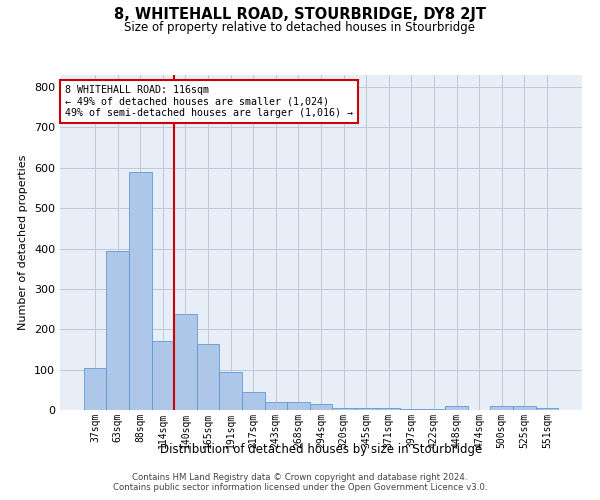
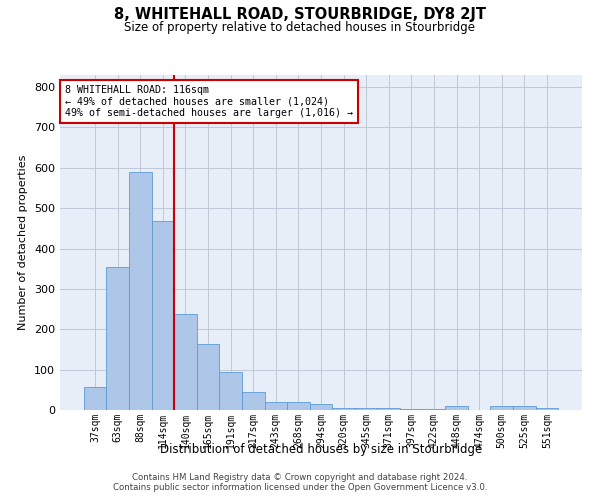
37sqm: 105 -> 57
63sqm: 395 -> 355
114sqm: 170 -> 468
